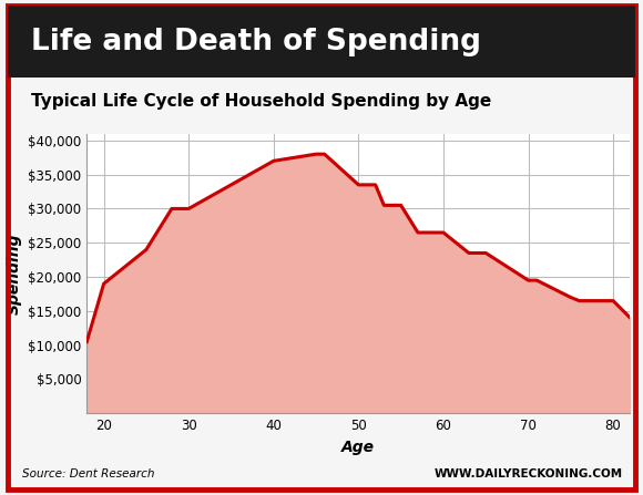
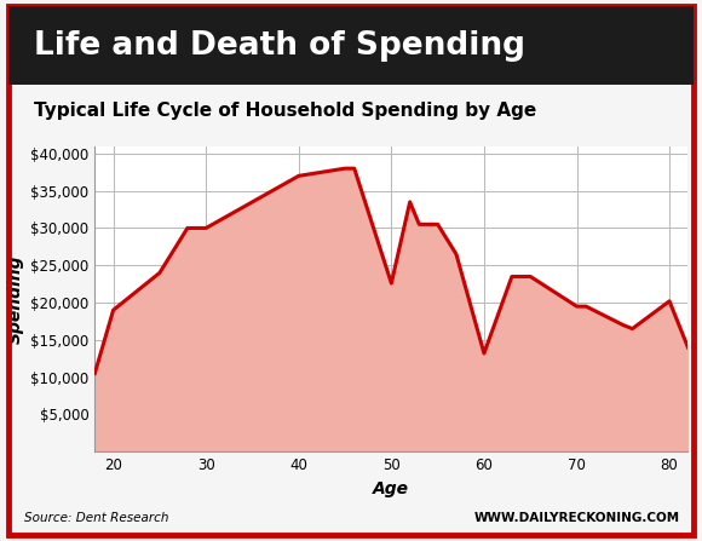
50: $33,500 -> $22,600
60: $26,500 -> $13,200
80: $16,500 -> $20,200
